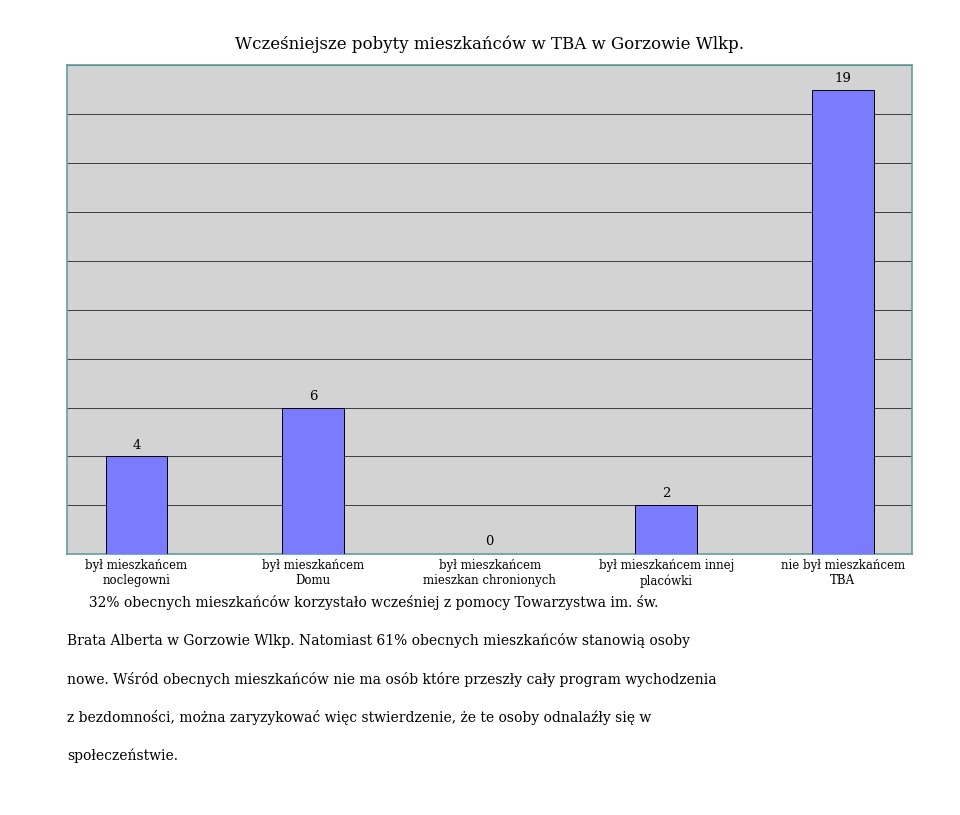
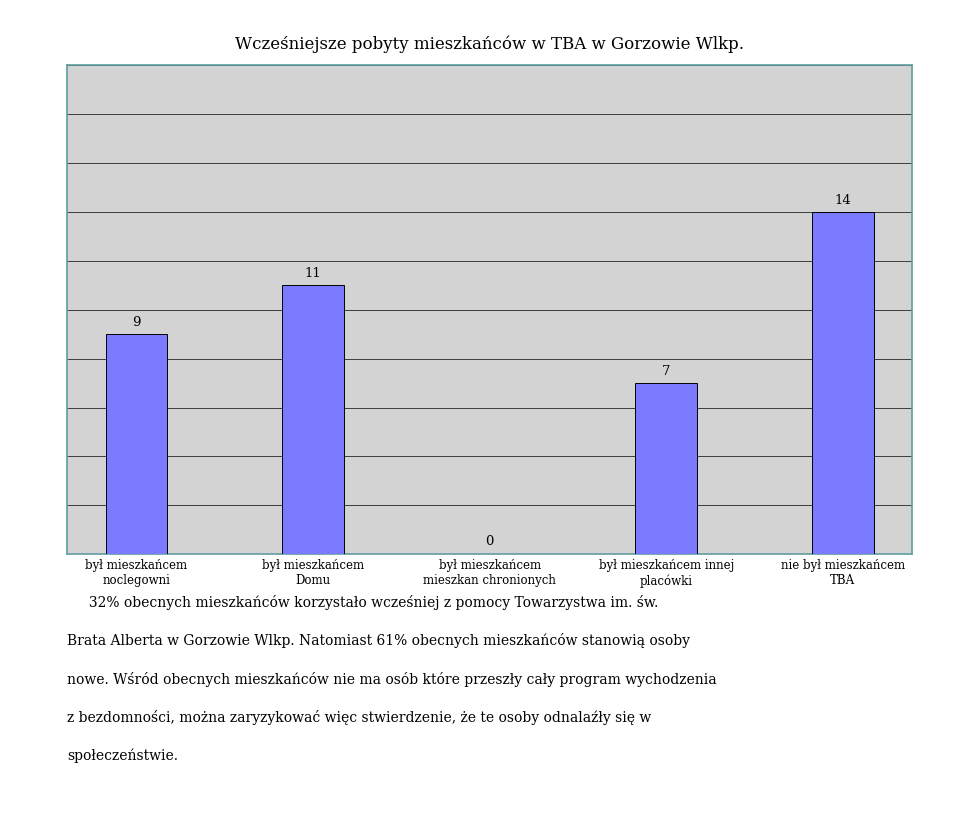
był mieszkańcem noclegowni: 4 -> 9
był mieszkańcem Domu: 6 -> 11
był mieszkańcem innej placówki: 2 -> 7
nie był mieszkańcem TBA: 19 -> 14
